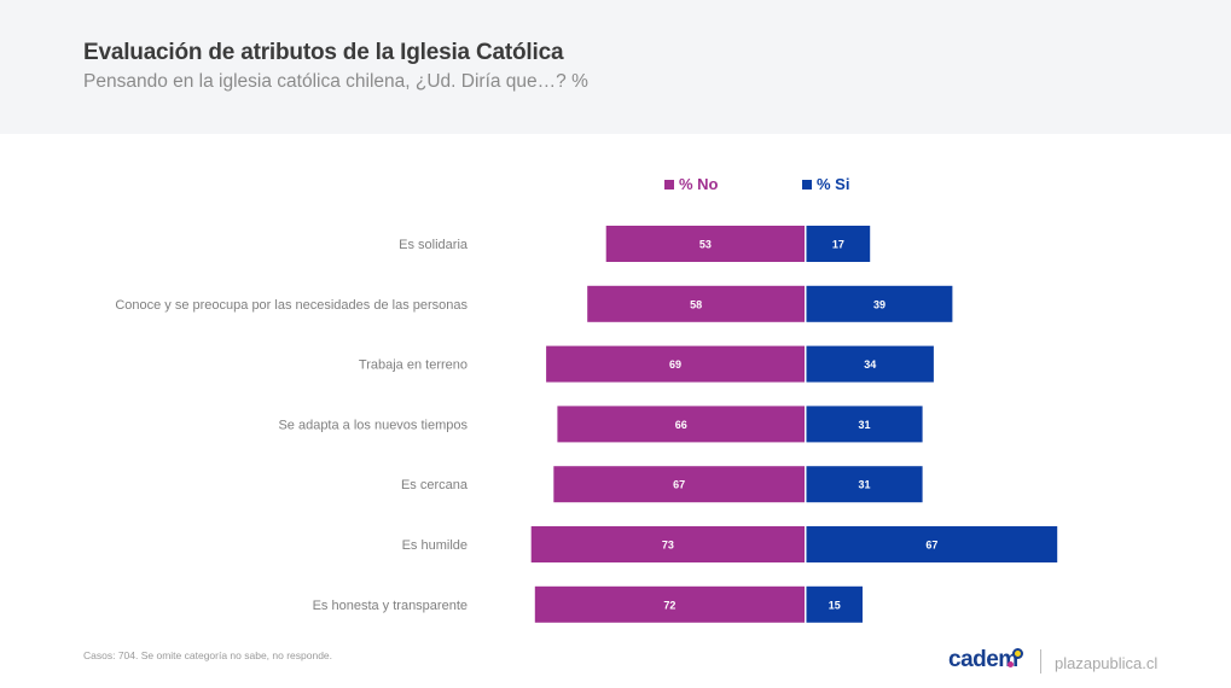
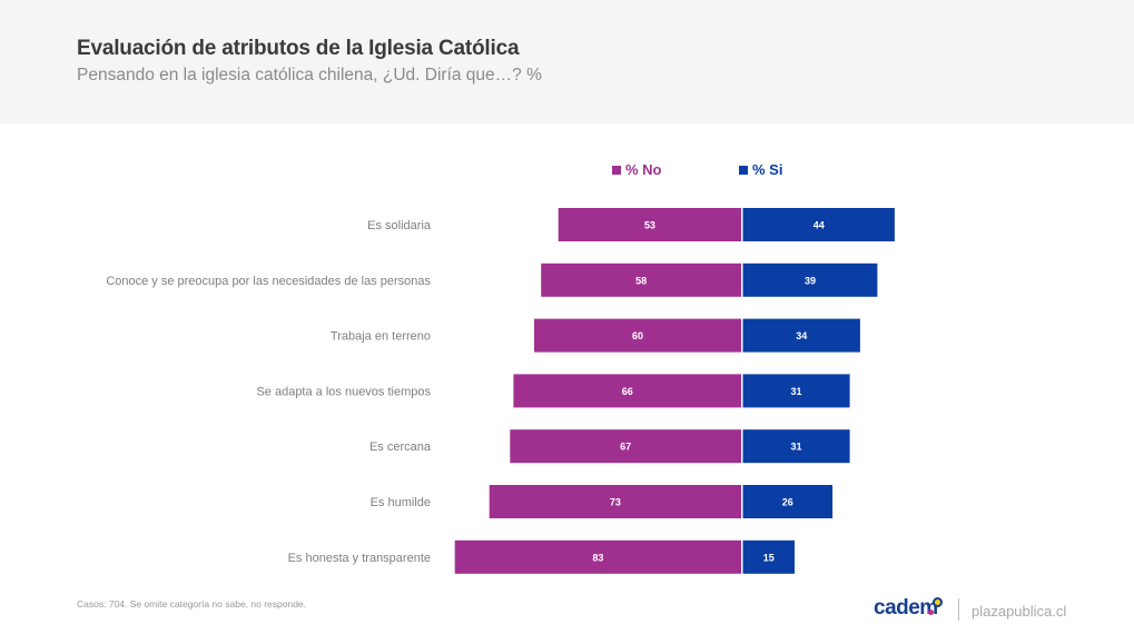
% Si/Es solidaria: 17 -> 44
% No/Trabaja en terreno: 69 -> 60
% Si/Es humilde: 67 -> 26
% No/Es honesta y transparente: 72 -> 83
